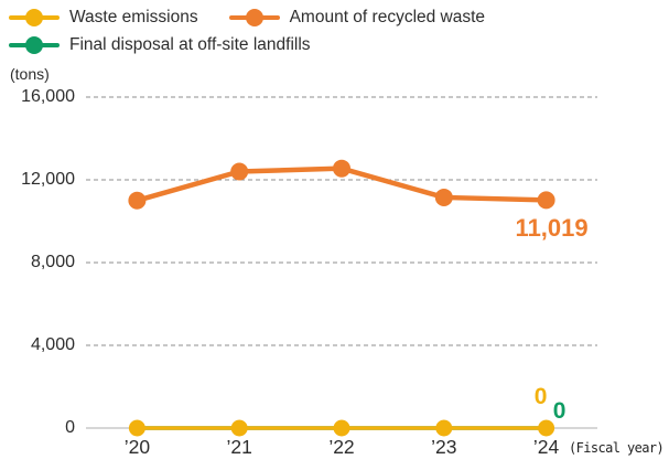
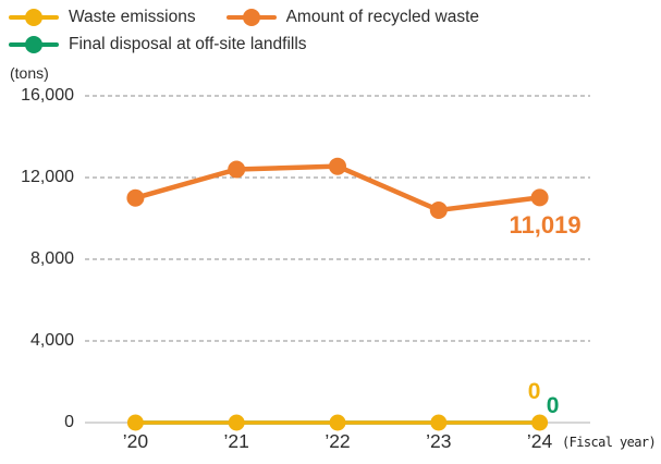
Amount of recycled waste/’23: 11200 -> 10400
